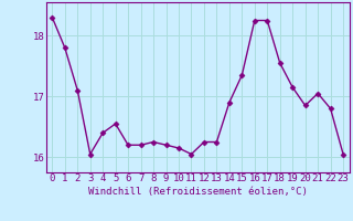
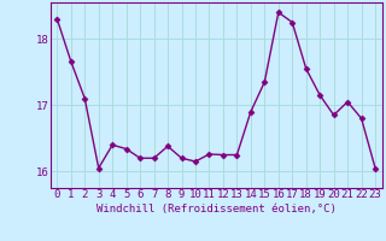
1: 17.80 -> 17.66
5: 16.55 -> 16.34
8: 16.25 -> 16.38
11: 16.05 -> 16.26
16: 18.25 -> 18.40
